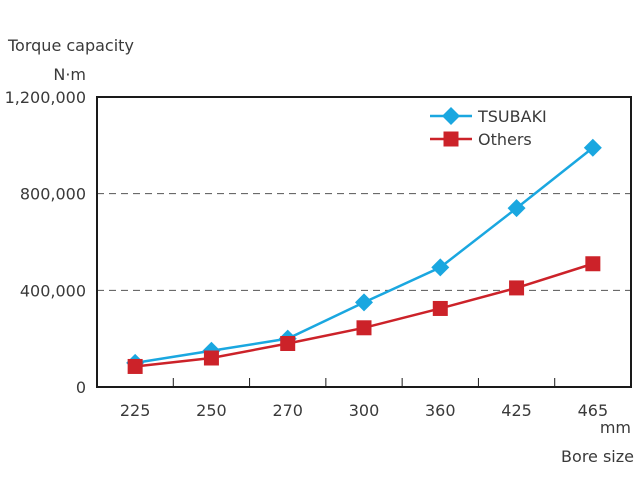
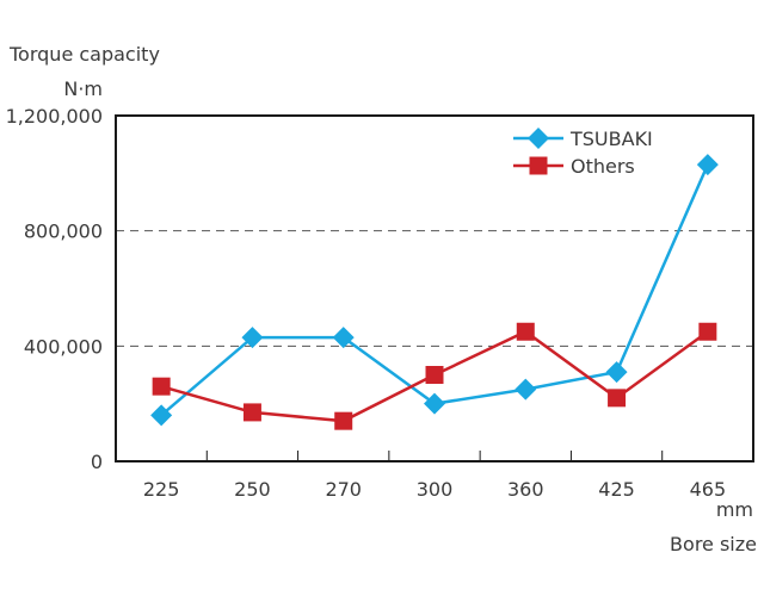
TSUBAKI/225: 100000 -> 160000
Others/225: 80000 -> 260000
TSUBAKI/250: 150000 -> 430000
Others/250: 120000 -> 170000
TSUBAKI/270: 200000 -> 430000
Others/270: 180000 -> 140000
TSUBAKI/300: 350000 -> 200000
Others/300: 240000 -> 300000
TSUBAKI/360: 500000 -> 250000
Others/360: 320000 -> 450000
TSUBAKI/425: 740000 -> 310000
Others/425: 410000 -> 220000
TSUBAKI/465: 990000 -> 1030000
Others/465: 510000 -> 450000
